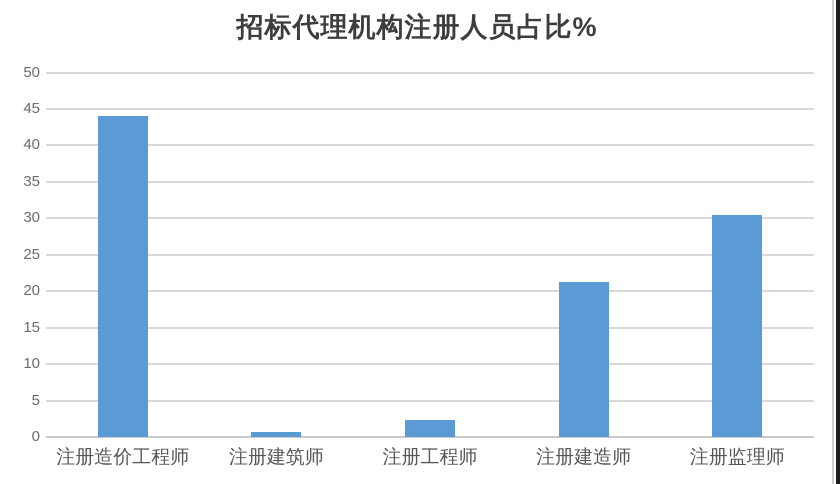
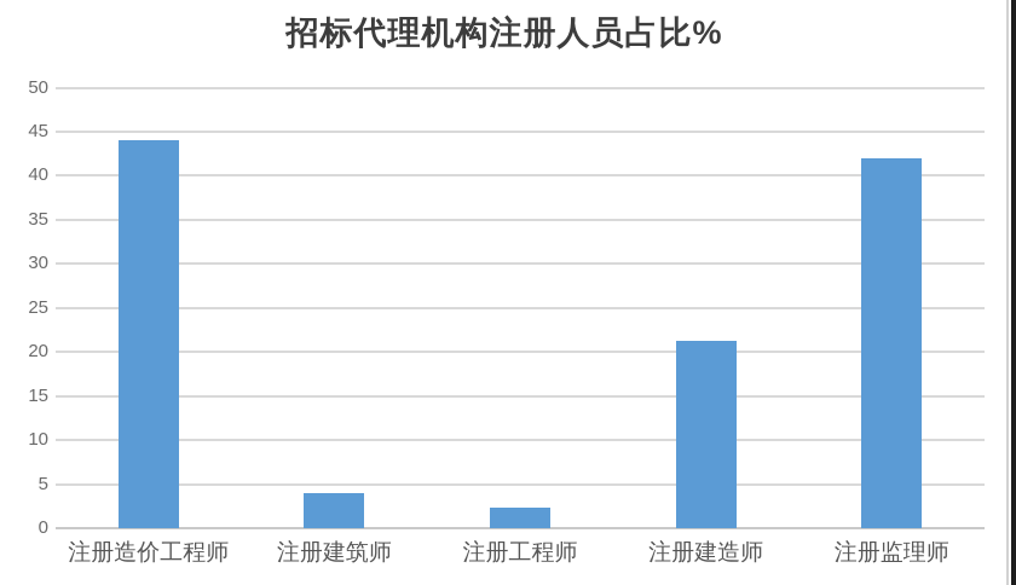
注册建筑师: 1 -> 4
注册监理师: 30 -> 42
